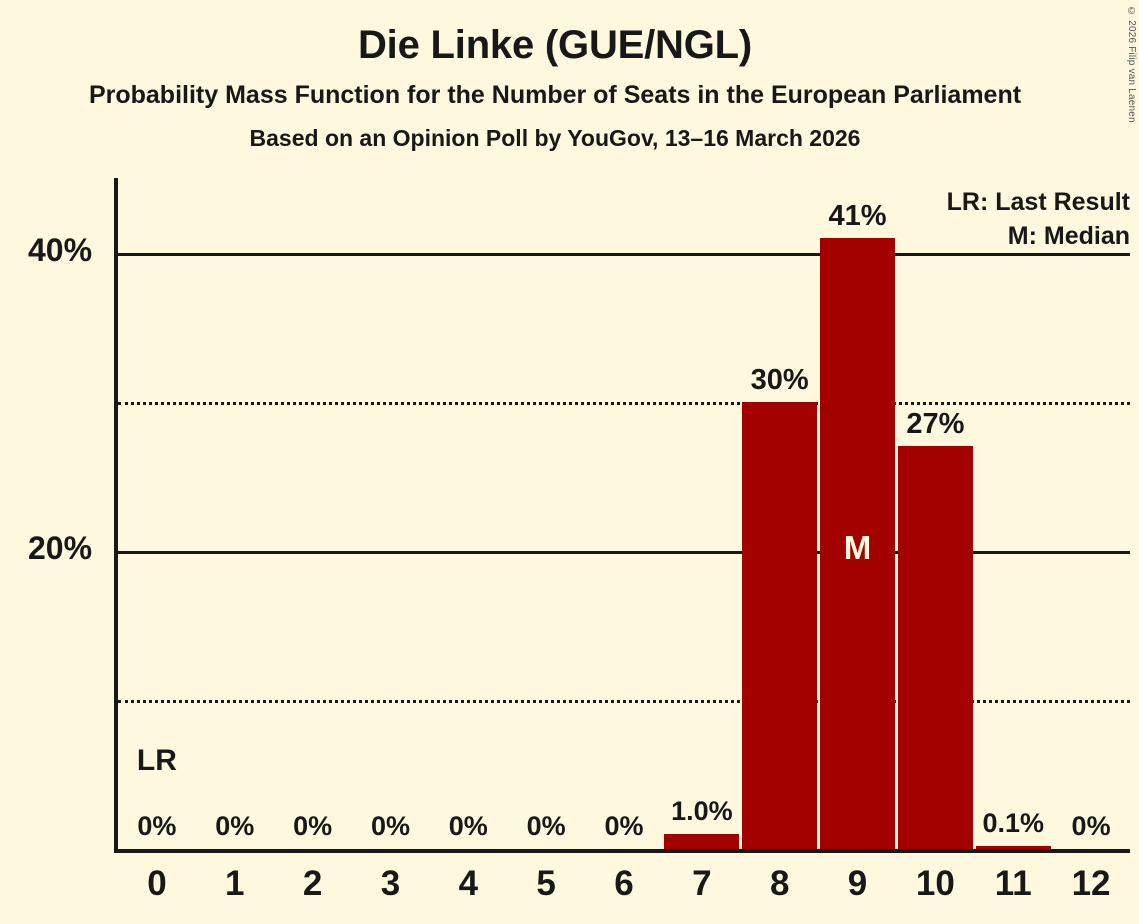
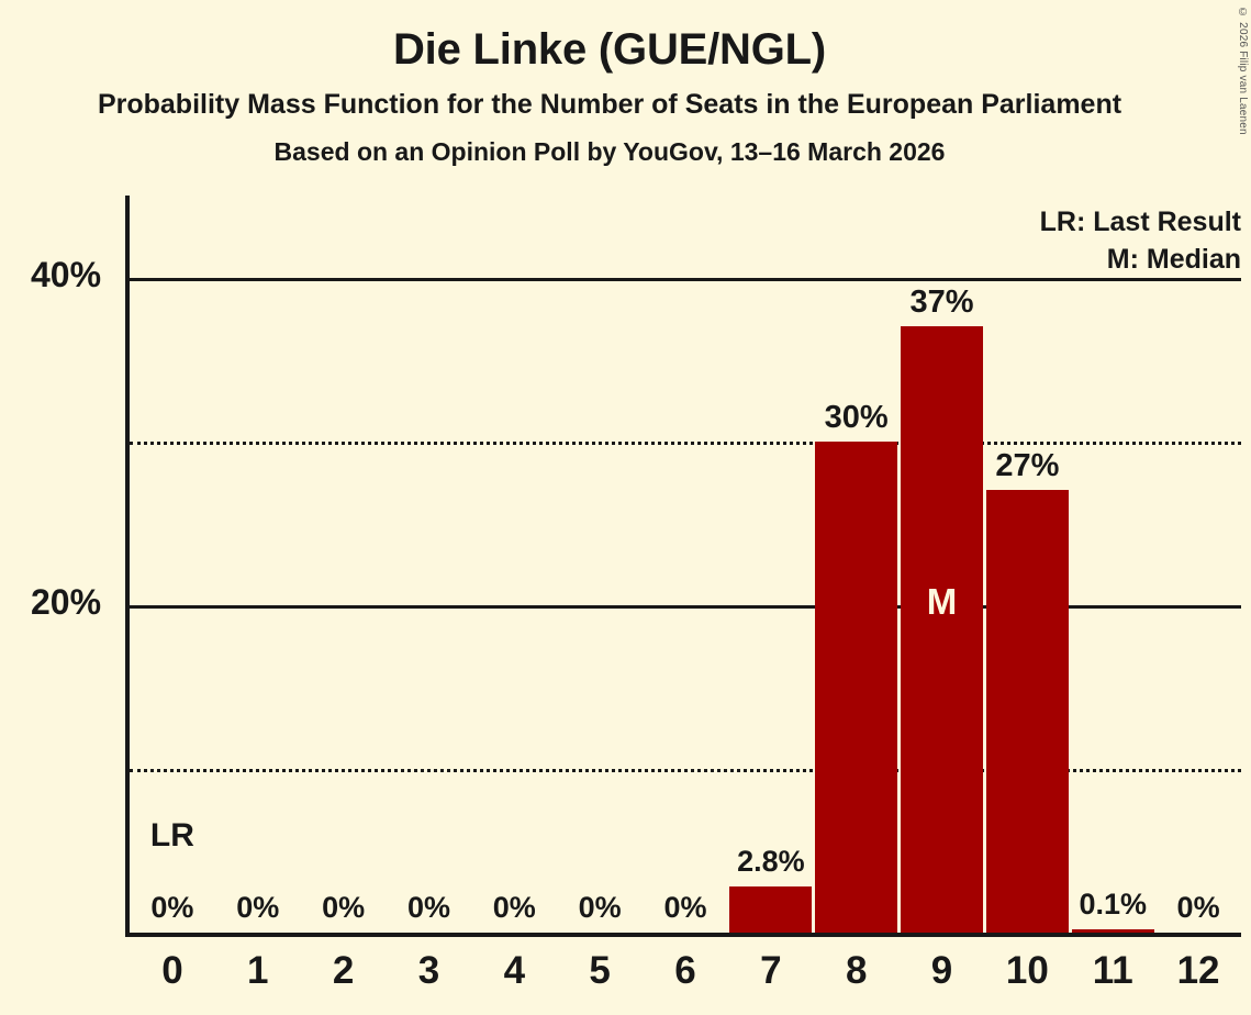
7: 1.0% -> 2.8%
9: 41% -> 37%
